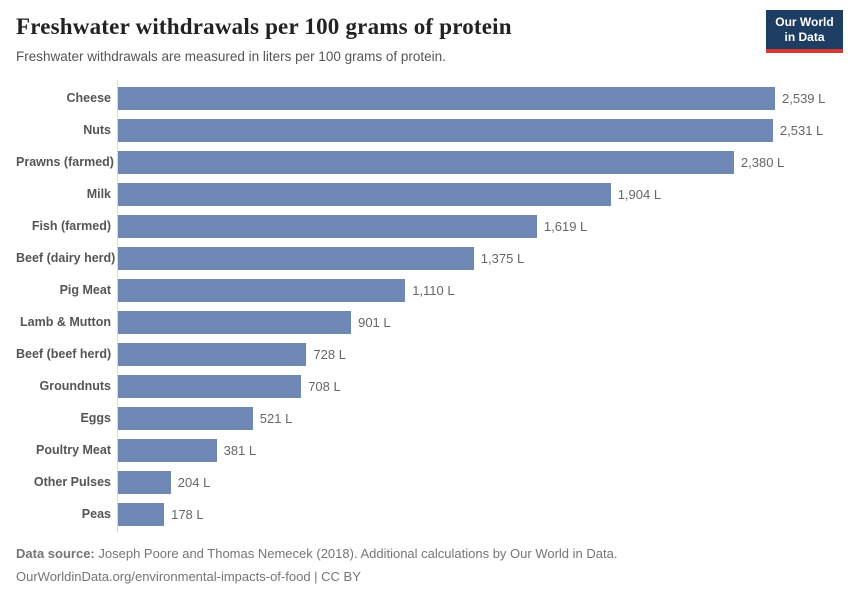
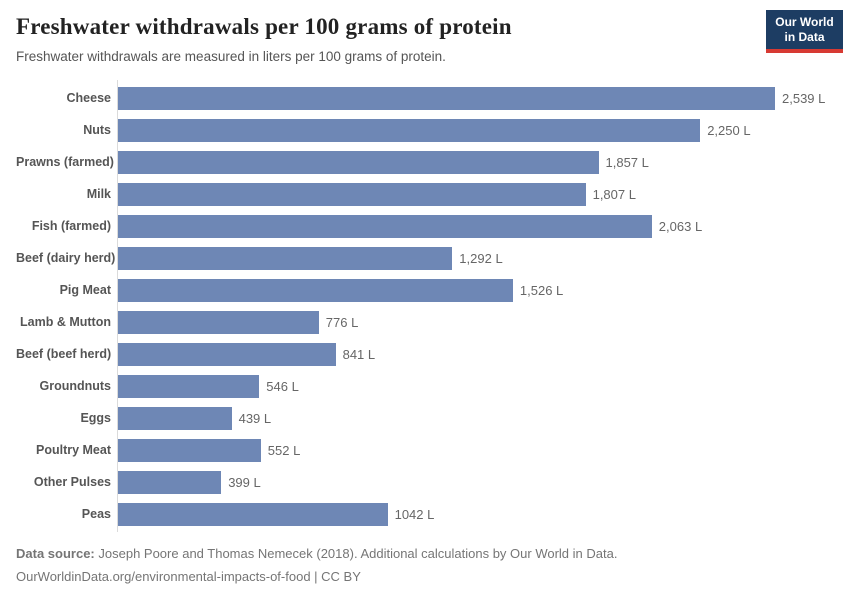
Nuts: 2,531 -> 2,250
Prawns (farmed): 2,380 -> 1,857
Milk: 1,904 -> 1,807
Fish (farmed): 1,619 -> 2,063
Beef (dairy herd): 1,375 -> 1,292
Pig Meat: 1,110 -> 1,526
Lamb & Mutton: 901 -> 776
Beef (beef herd): 728 -> 841
Groundnuts: 708 -> 546
Eggs: 521 -> 439
Poultry Meat: 381 -> 552
Other Pulses: 204 -> 399
Peas: 178 -> 1042
